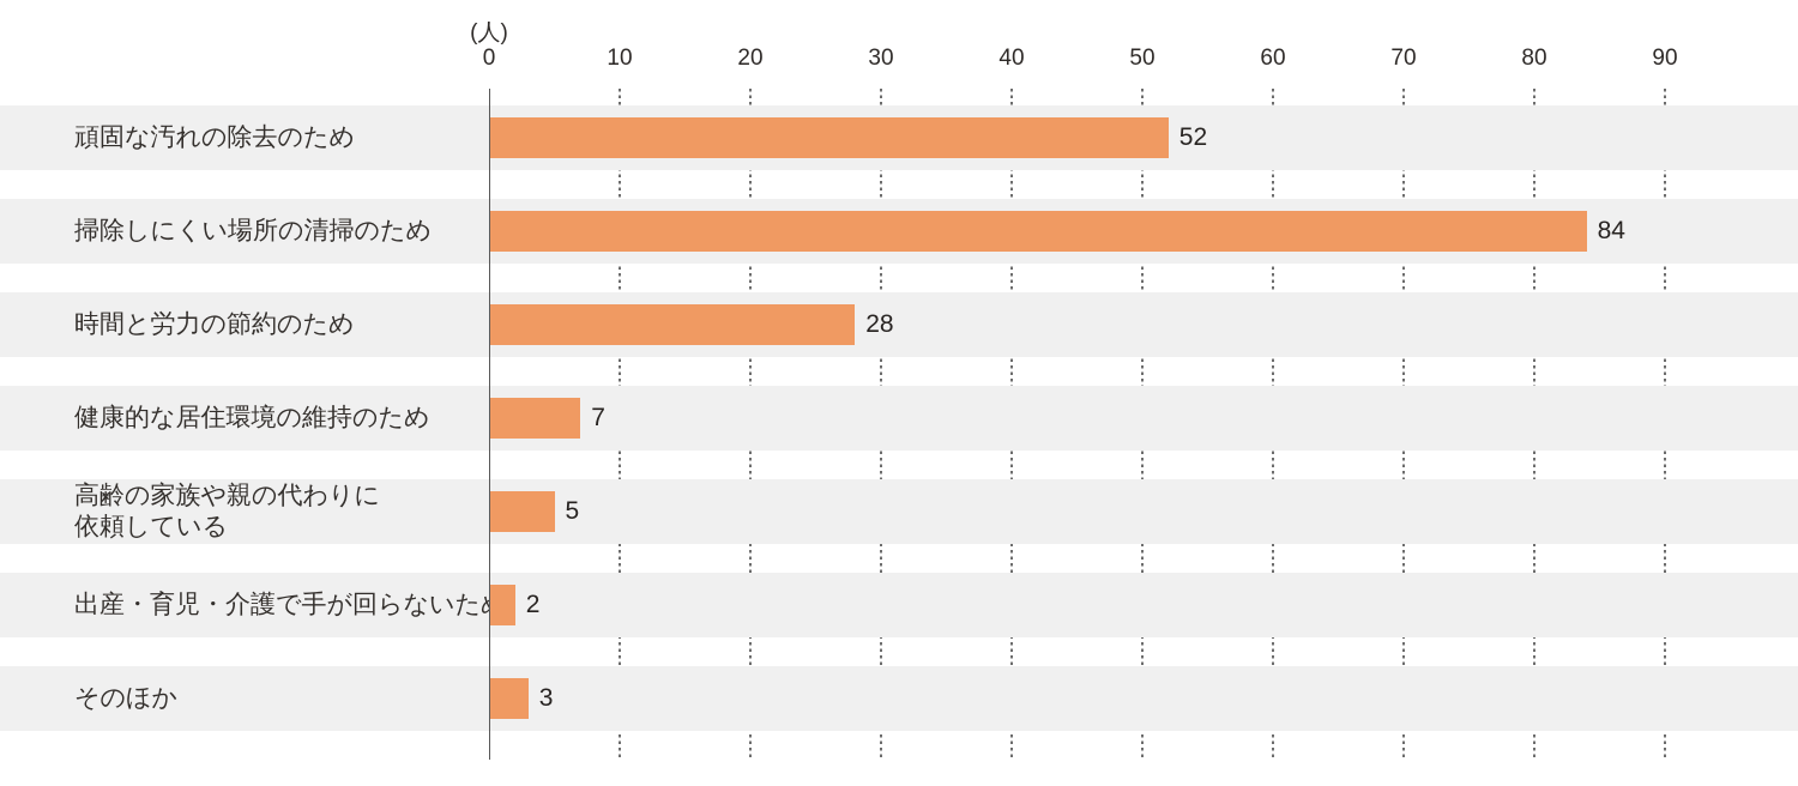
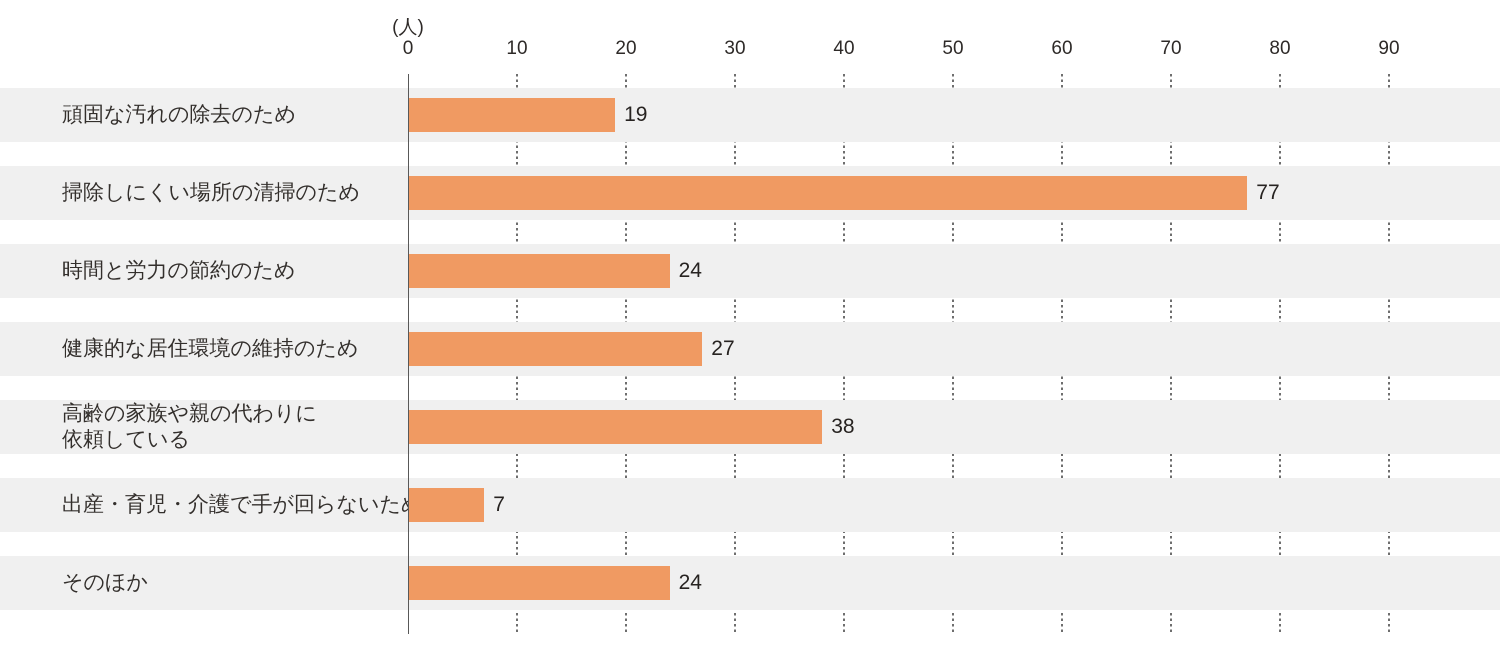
頑固な汚れの除去のため: 52 -> 19
掃除しにくい場所の清掃のため: 84 -> 77
時間と労力の節約のため: 28 -> 24
健康的な居住環境の維持のため: 7 -> 27
高齢の家族や親の代わりに 依頼している: 5 -> 38
出産・育児・介護で手が回らないため: 2 -> 7
そのほか: 3 -> 24
